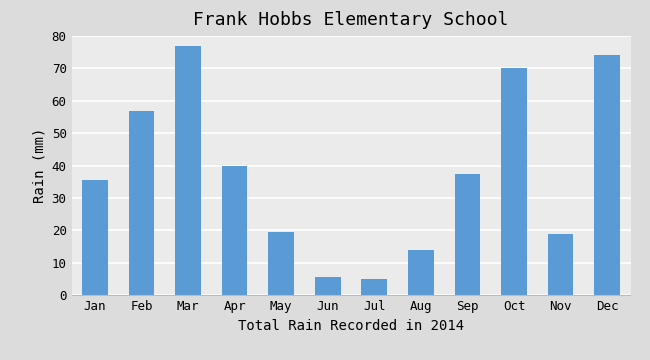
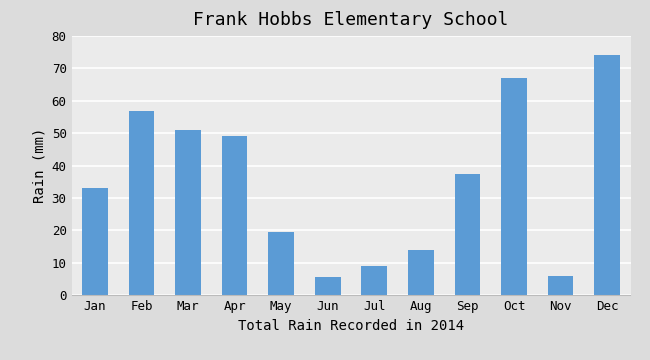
Jan: 35.5 -> 33.0
Mar: 77.0 -> 51.0
Apr: 40.0 -> 49.0
Jul: 5.0 -> 9.0
Oct: 70.0 -> 67.0
Nov: 19.0 -> 6.0
